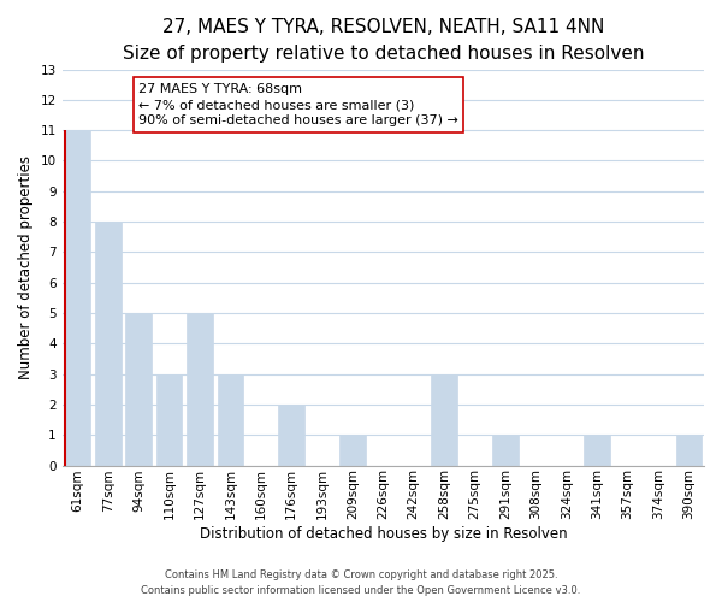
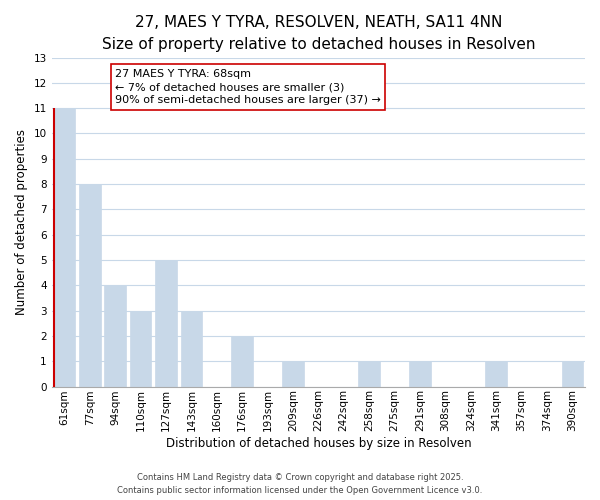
94sqm: 5 -> 4
258sqm: 3 -> 1
